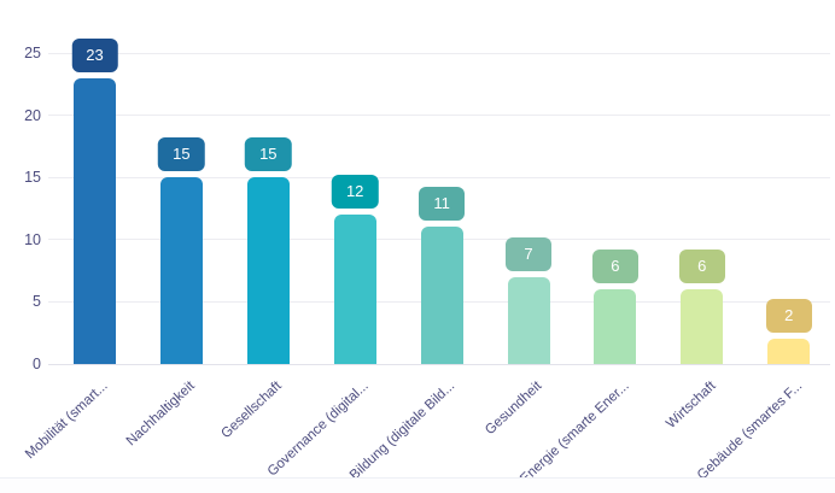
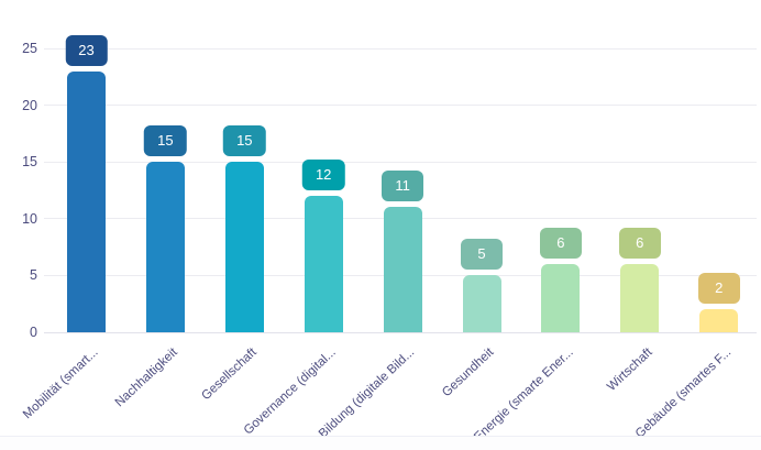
Gesundheit: 7 -> 5
